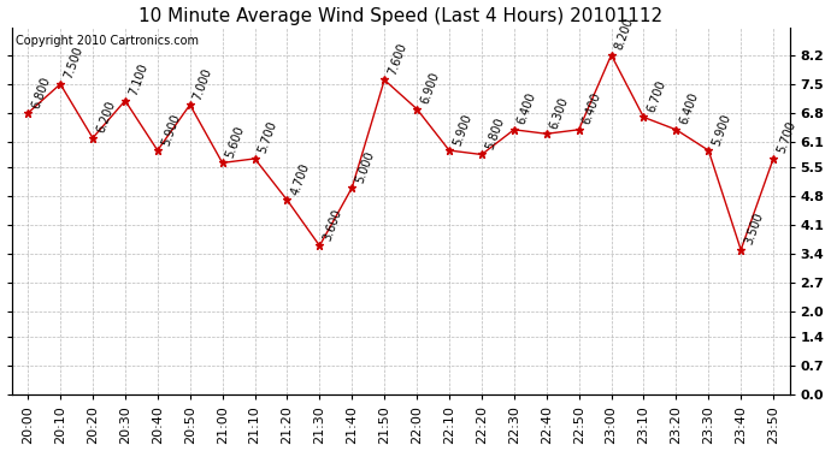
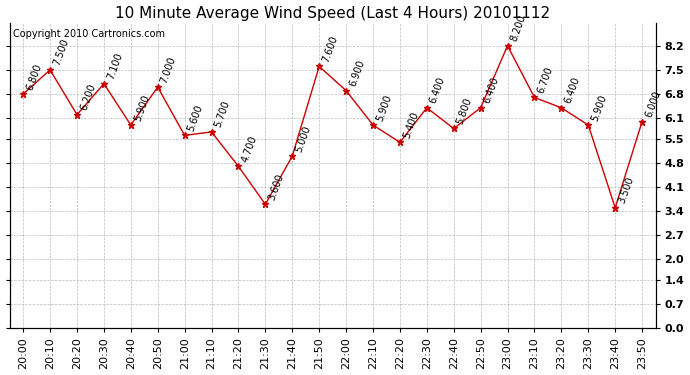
22:20: 5.800 -> 5.400
22:40: 6.300 -> 5.800
23:50: 5.700 -> 6.000
